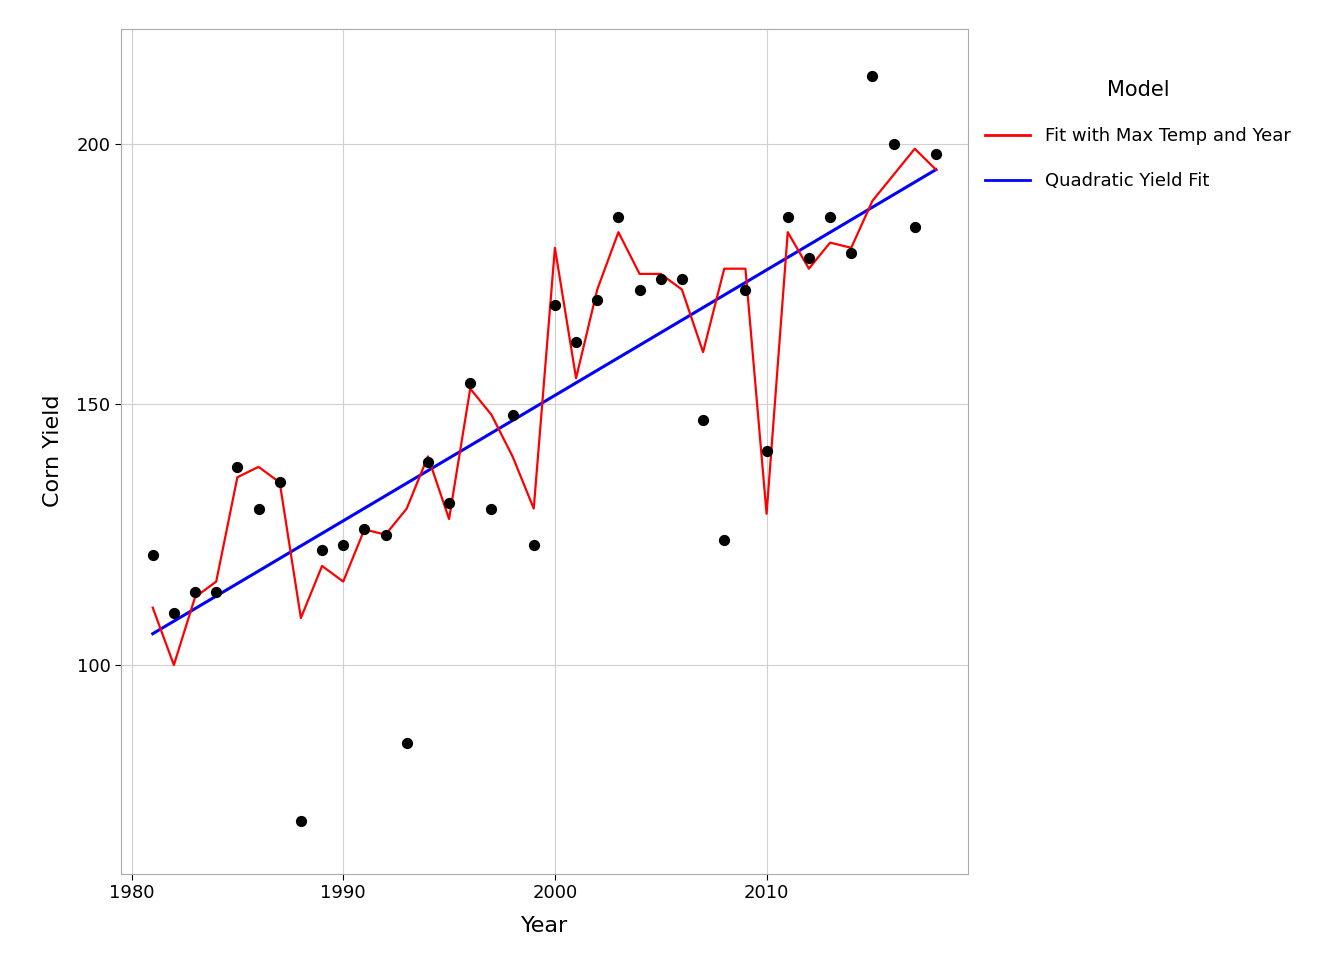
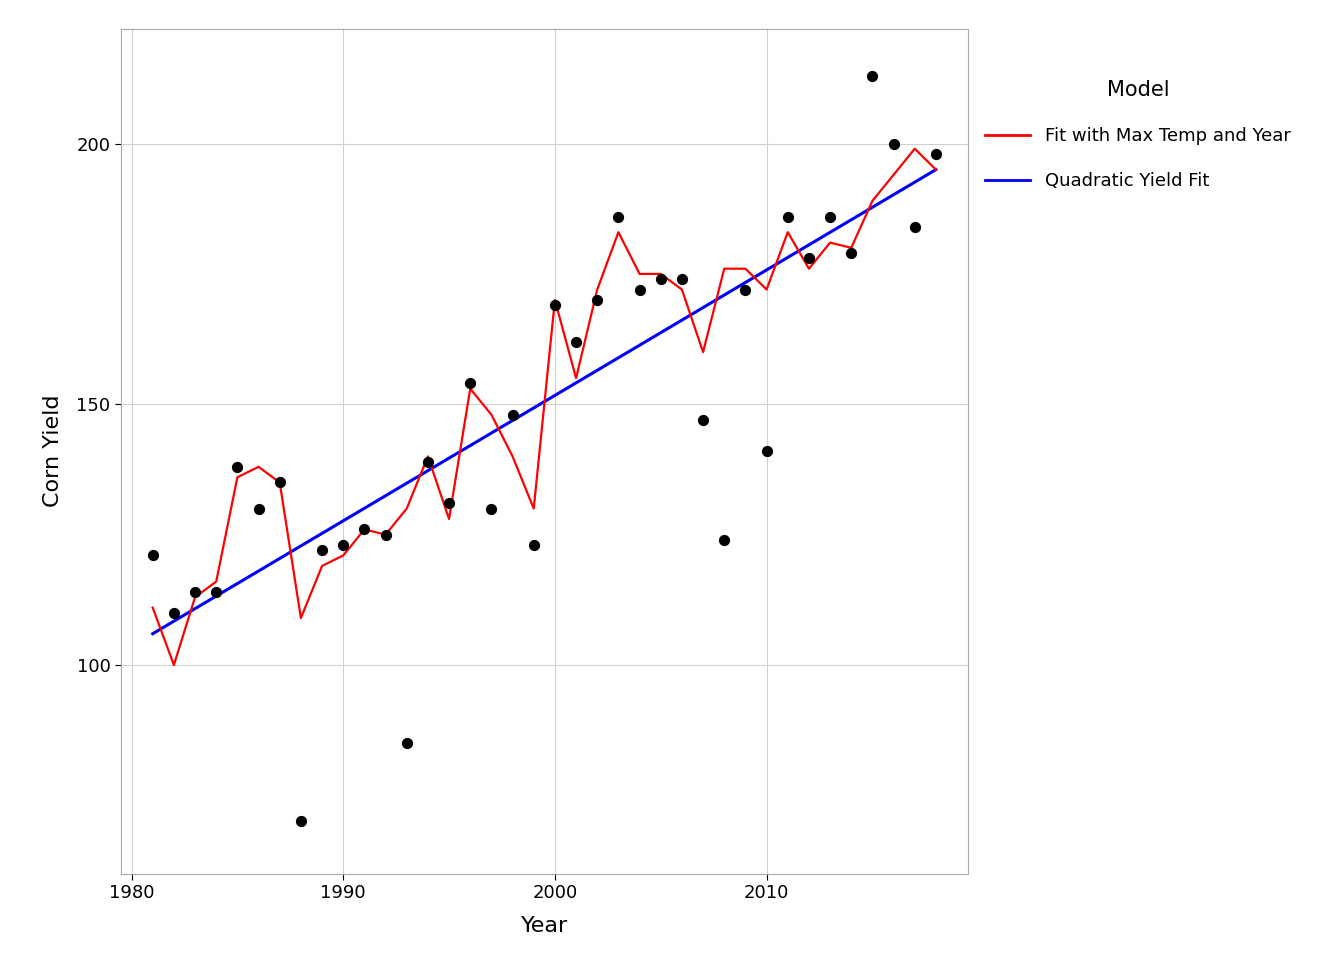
Fit with Max Temp and Year/1990: 116 -> 121
Fit with Max Temp and Year/2000: 180 -> 170
Fit with Max Temp and Year/2010: 129 -> 172
